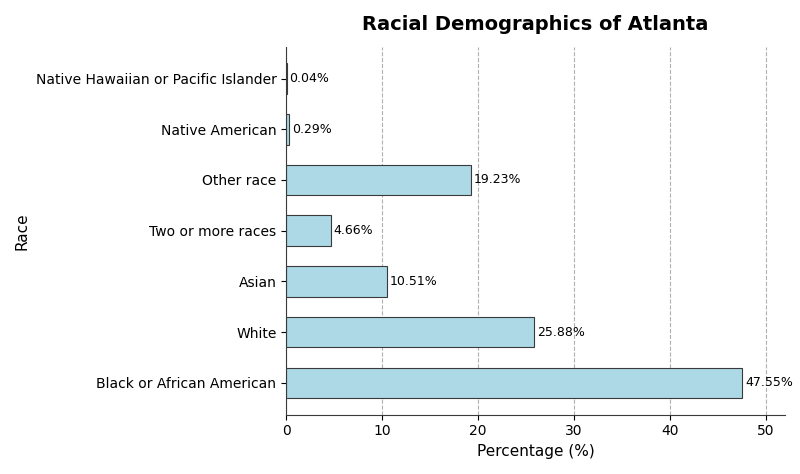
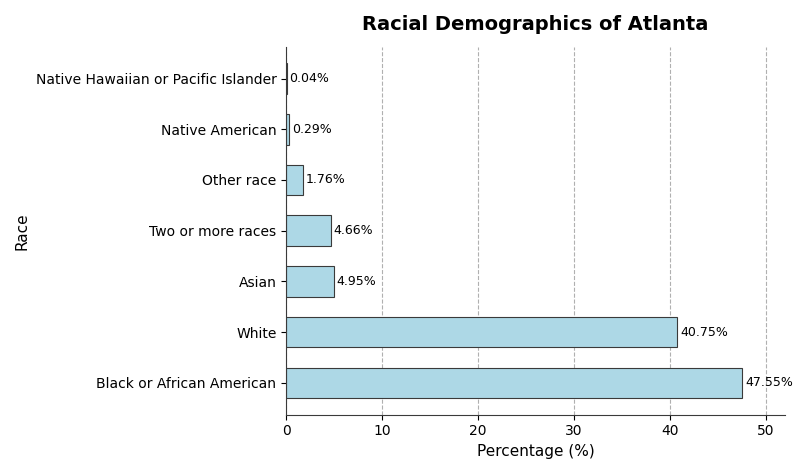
Other race: 19.23% -> 1.76%
Asian: 10.51% -> 4.95%
White: 25.88% -> 40.75%
